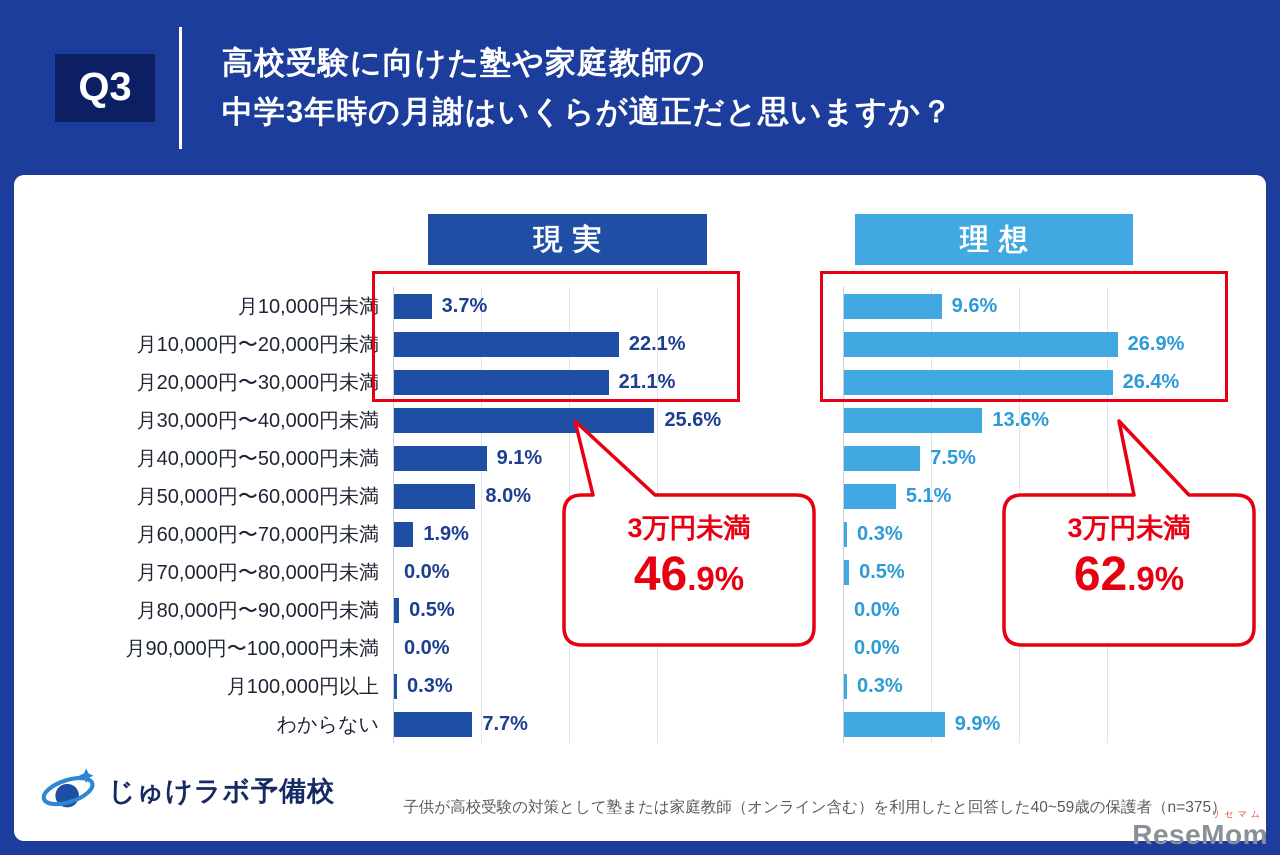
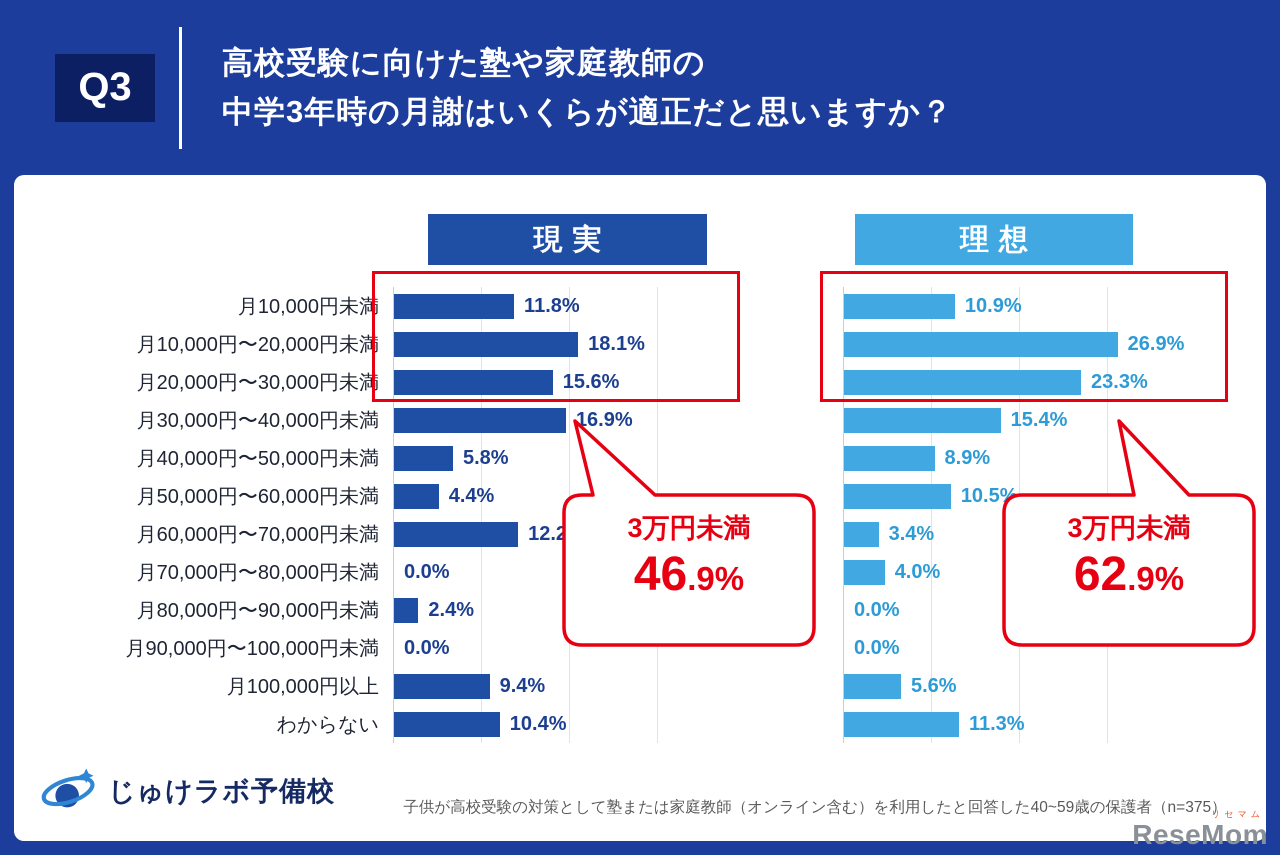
現実/月10,000円未満: 3.7% -> 11.8%
理想/月10,000円未満: 9.6% -> 10.9%
現実/月10,000円〜20,000円未満: 22.1% -> 18.1%
現実/月20,000円〜30,000円未満: 21.1% -> 15.6%
理想/月20,000円〜30,000円未満: 26.4% -> 23.3%
現実/月30,000円〜40,000円未満: 25.6% -> 16.9%
理想/月30,000円〜40,000円未満: 13.6% -> 15.4%
現実/月40,000円〜50,000円未満: 9.1% -> 5.8%
理想/月40,000円〜50,000円未満: 7.5% -> 8.9%
現実/月50,000円〜60,000円未満: 8.0% -> 4.4%
理想/月50,000円〜60,000円未満: 5.1% -> 10.5%
現実/月60,000円〜70,000円未満: 1.9% -> 12.2%
理想/月60,000円〜70,000円未満: 0.3% -> 3.4%
理想/月70,000円〜80,000円未満: 0.5% -> 4.0%
現実/月80,000円〜90,000円未満: 0.5% -> 2.4%
現実/月100,000円以上: 0.3% -> 9.4%
理想/月100,000円以上: 0.3% -> 5.6%
現実/わからない: 7.7% -> 10.4%
理想/わからない: 9.9% -> 11.3%
